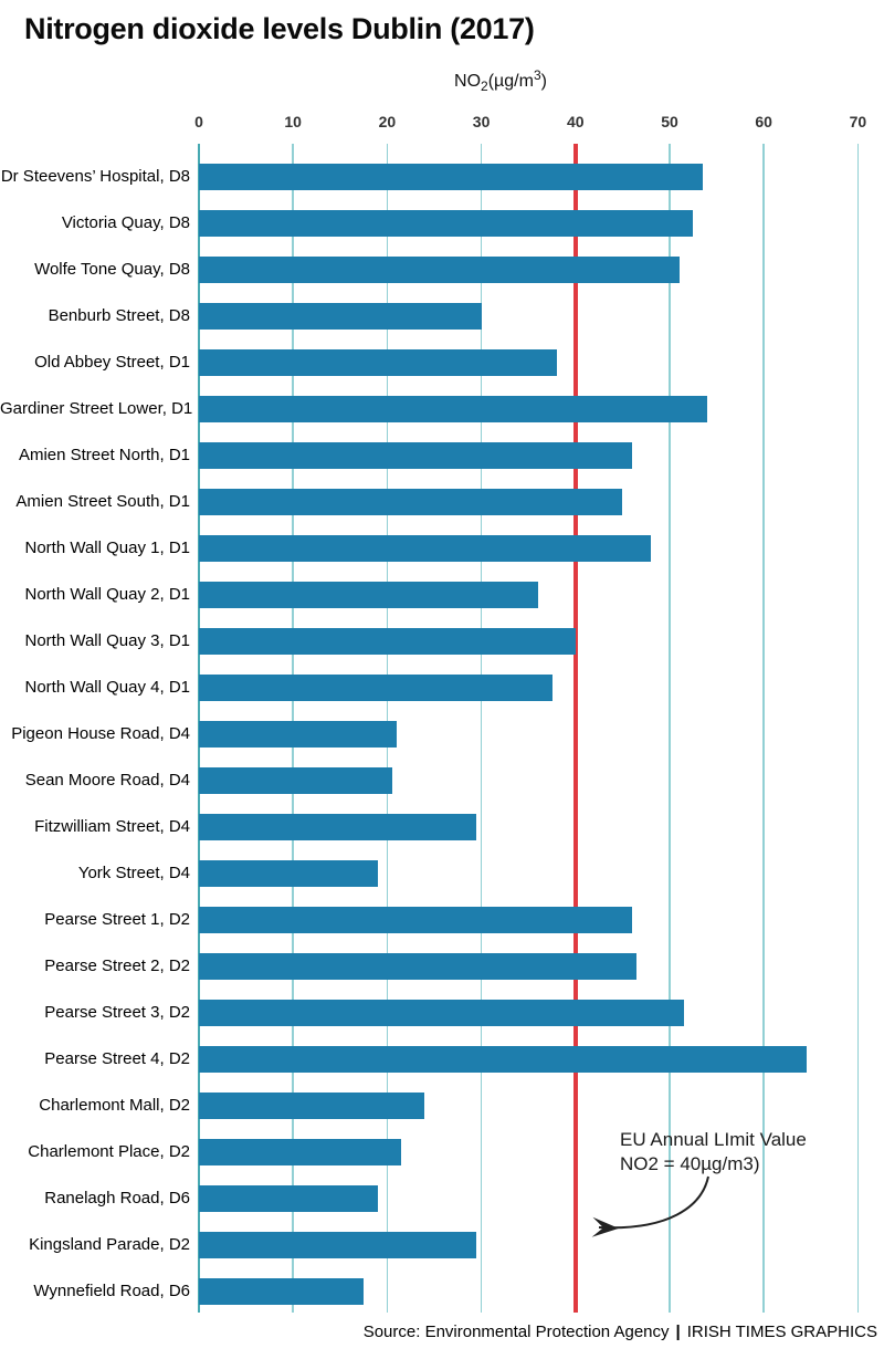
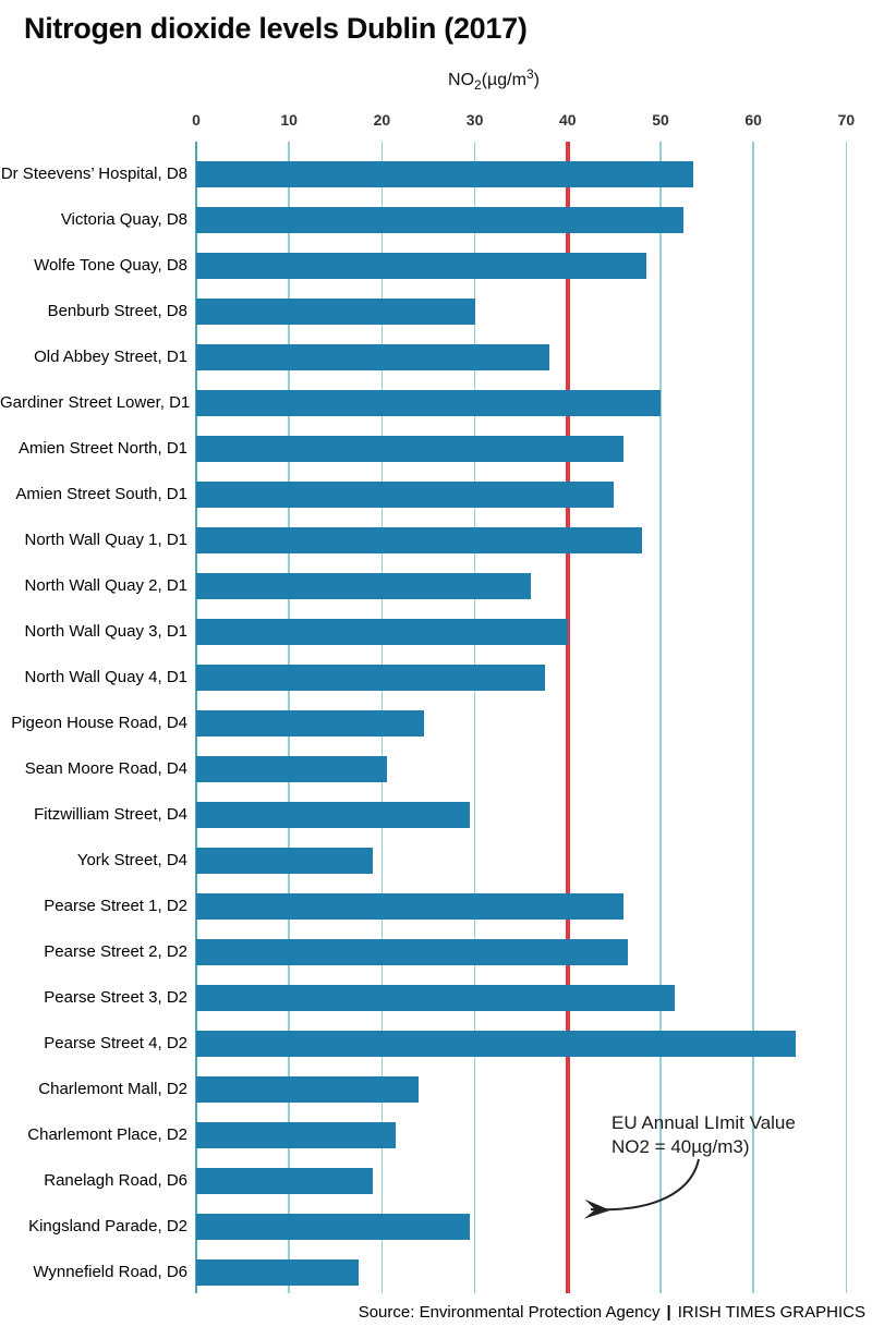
Wolfe Tone Quay, D8: 51 -> 48
Gardiner Street Lower, D1: 54 -> 50
Pigeon House Road, D4: 21 -> 24
